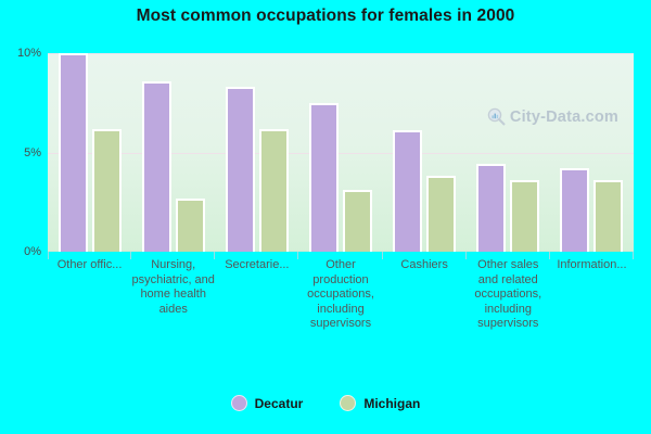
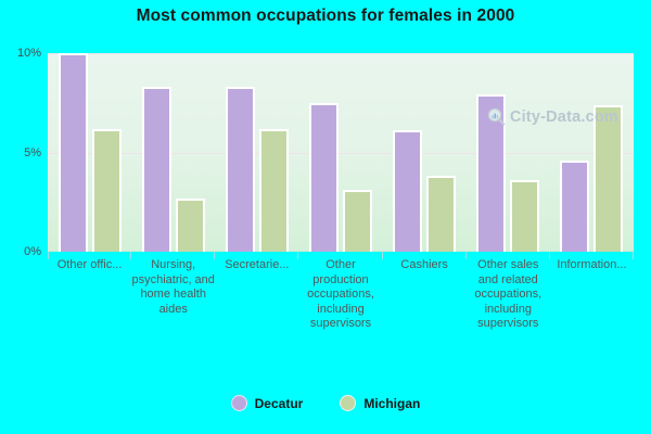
Decatur/Nursing, psychiatric, and home health aides: 8.6% -> 8.3%
Decatur/Other sales and related occupations, including supervisors: 4.4% -> 7.9%
Decatur/Information...: 4.2% -> 4.6%
Michigan/Information...: 3.6% -> 7.4%
